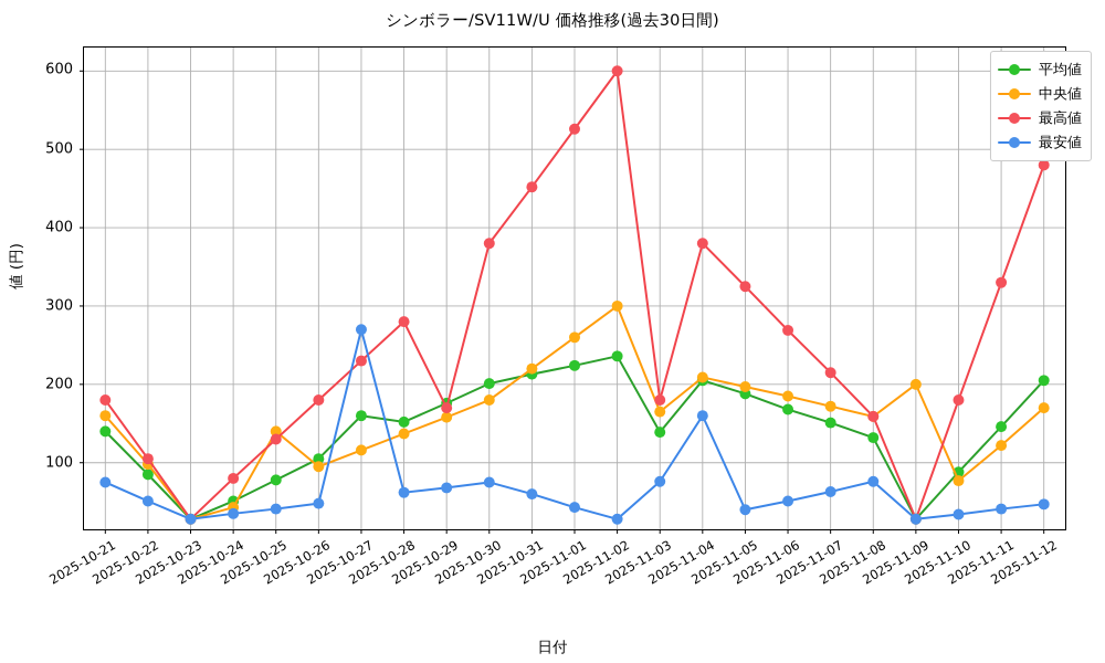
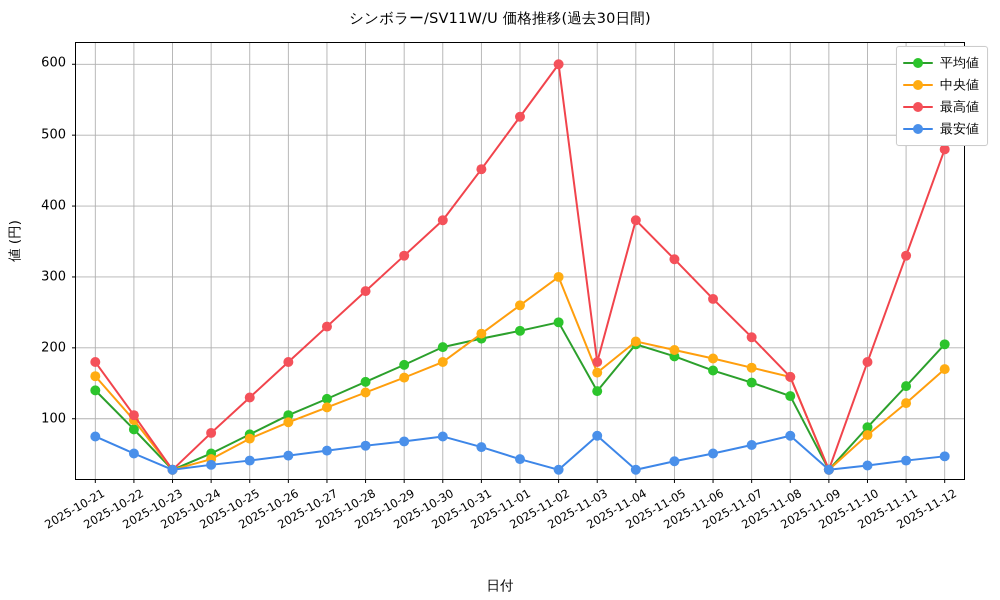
中央値/2025-10-25: 140 -> 70
平均値/2025-10-27: 160 -> 130
最安値/2025-10-27: 270 -> 60
最高値/2025-10-29: 170 -> 330
最安値/2025-11-04: 160 -> 30
中央値/2025-11-09: 200 -> 30
